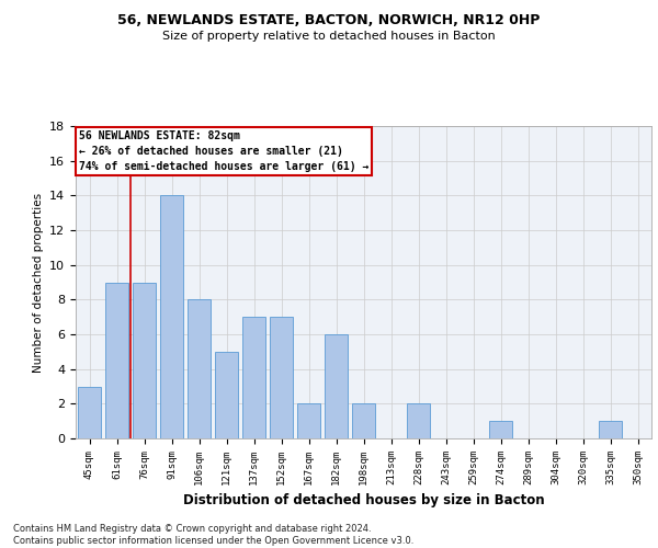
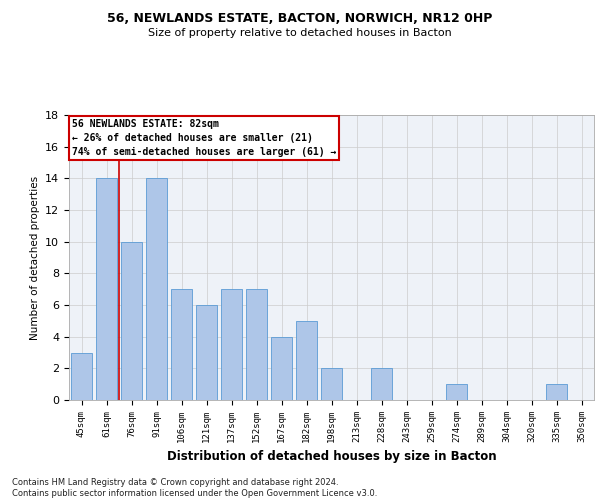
61sqm: 9 -> 14
76sqm: 9 -> 10
106sqm: 8 -> 7
121sqm: 5 -> 6
167sqm: 2 -> 4
182sqm: 6 -> 5
